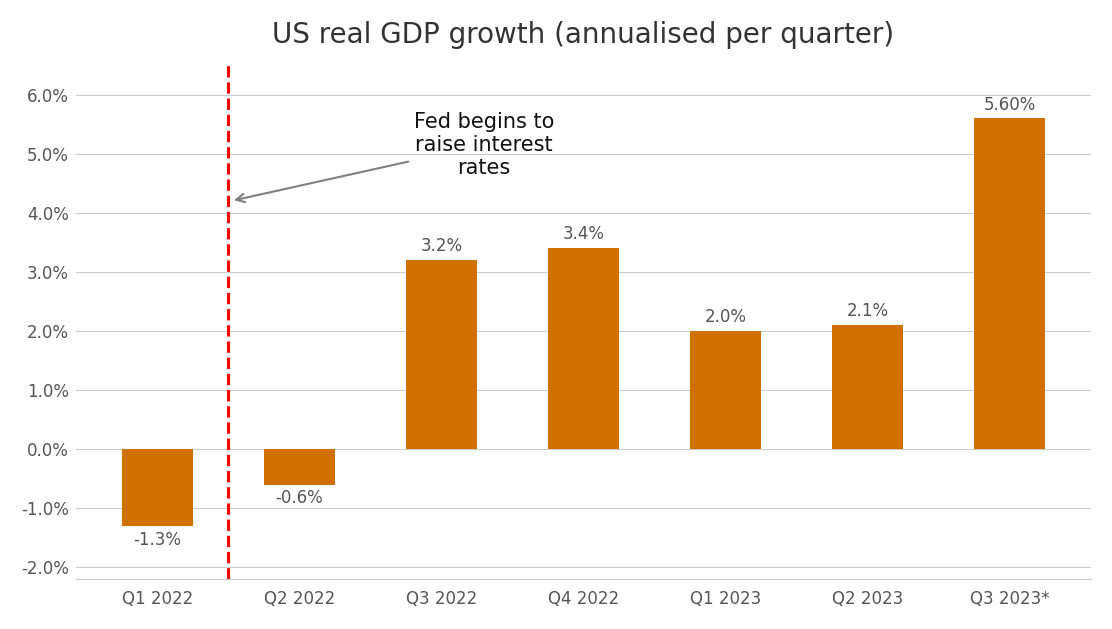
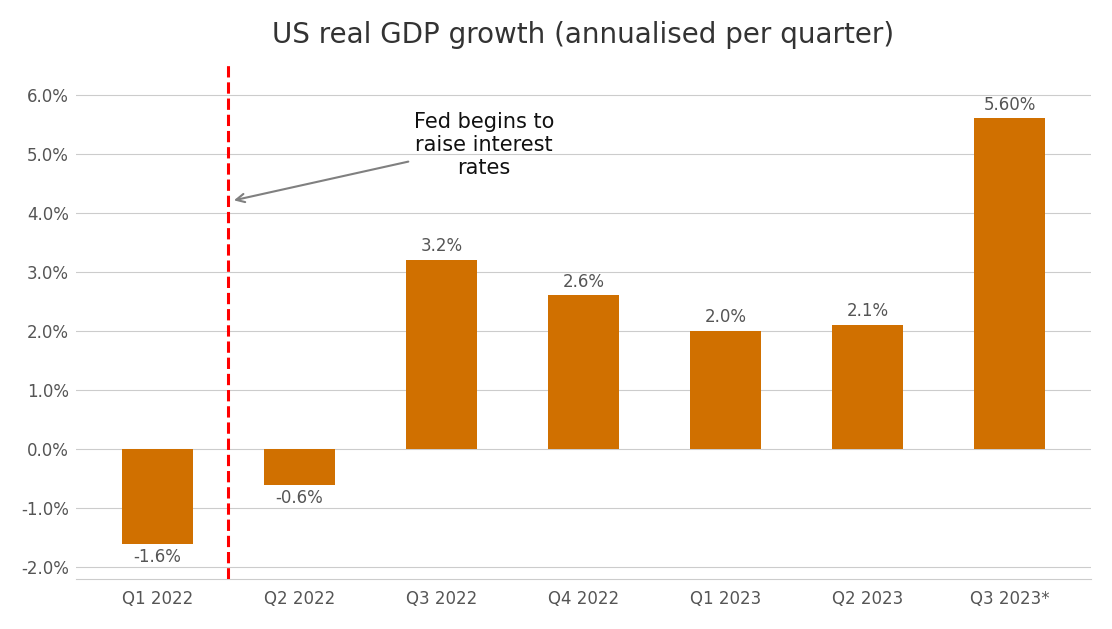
Q1 2022: -1.3% -> -1.6%
Q4 2022: 3.4% -> 2.6%
